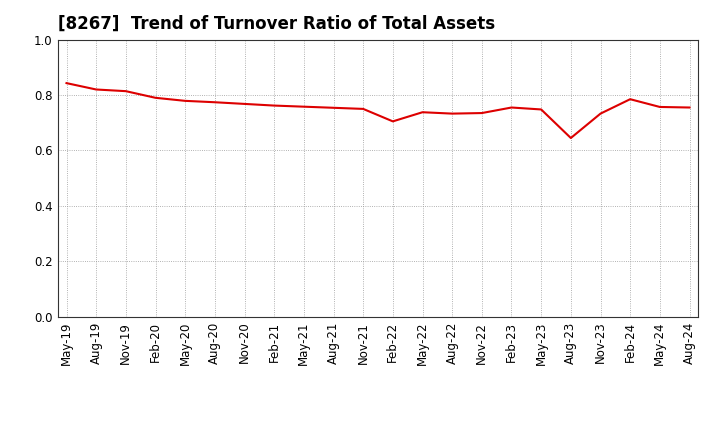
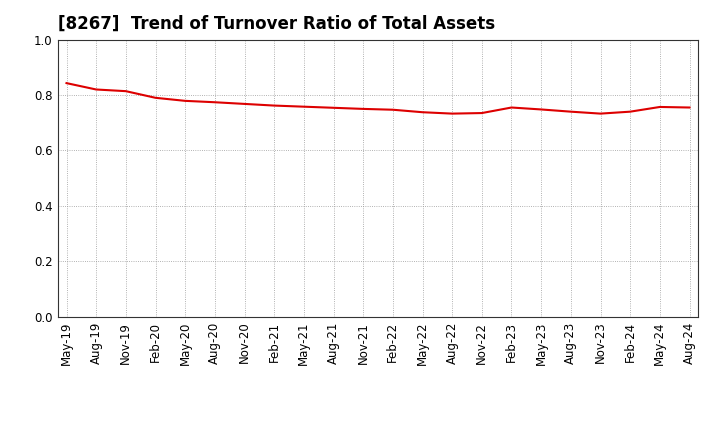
Feb-22: 0.705 -> 0.747
Aug-23: 0.645 -> 0.740
Feb-24: 0.785 -> 0.740
